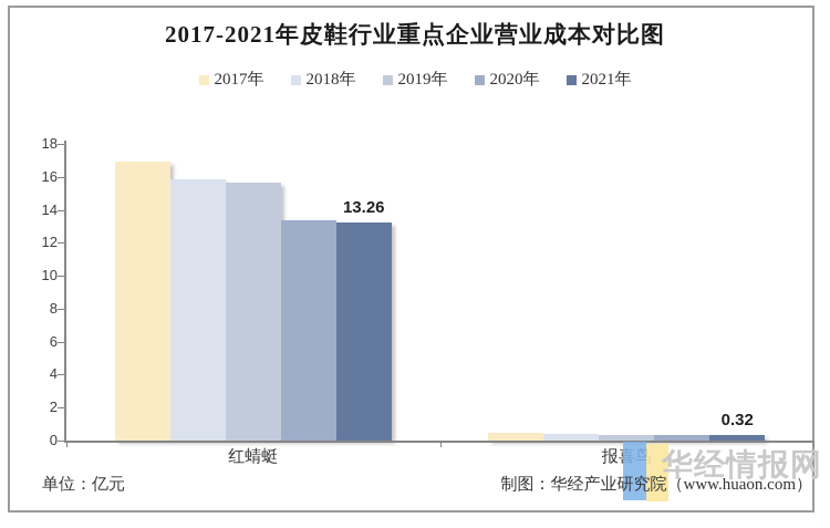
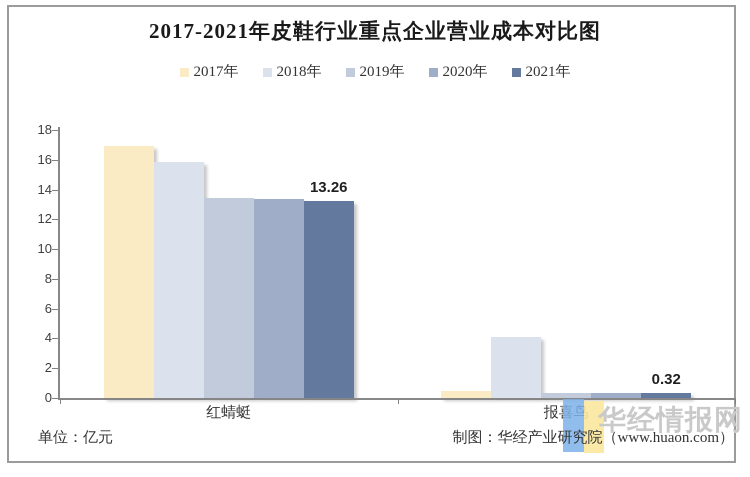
2019年/红蜻蜓: 15.7 -> 13.4
2018年/报喜鸟: 0.4 -> 4.1
